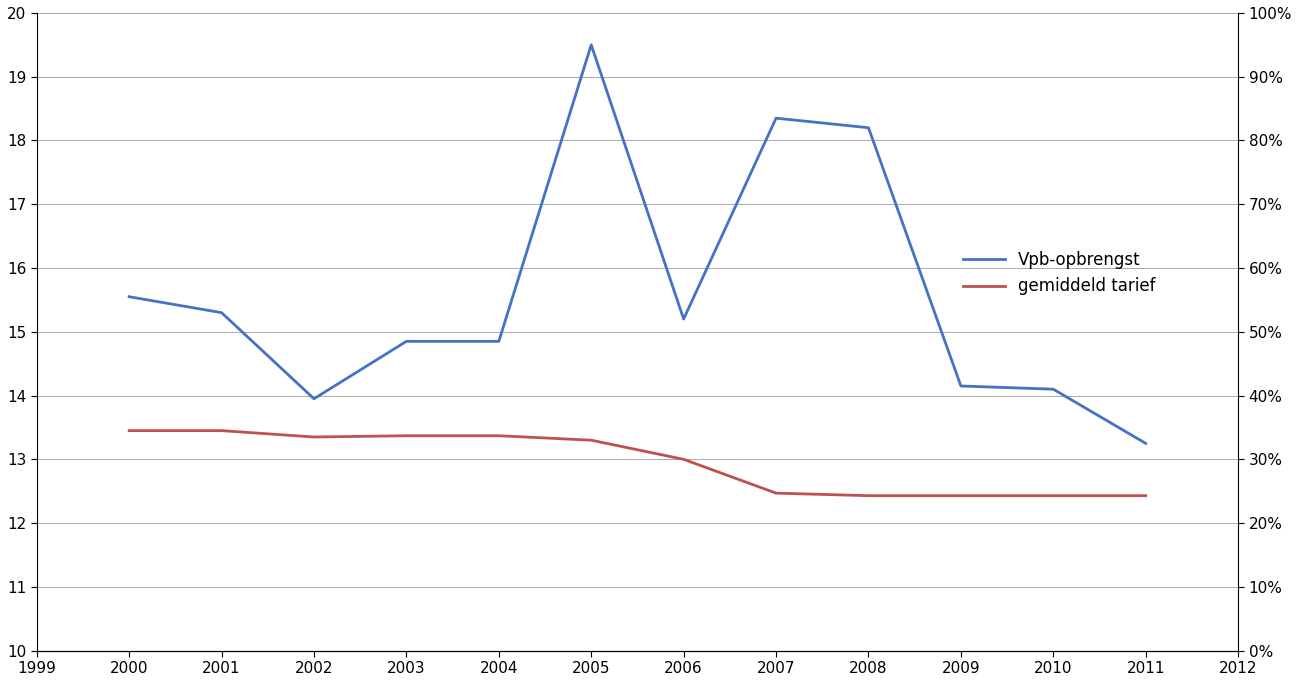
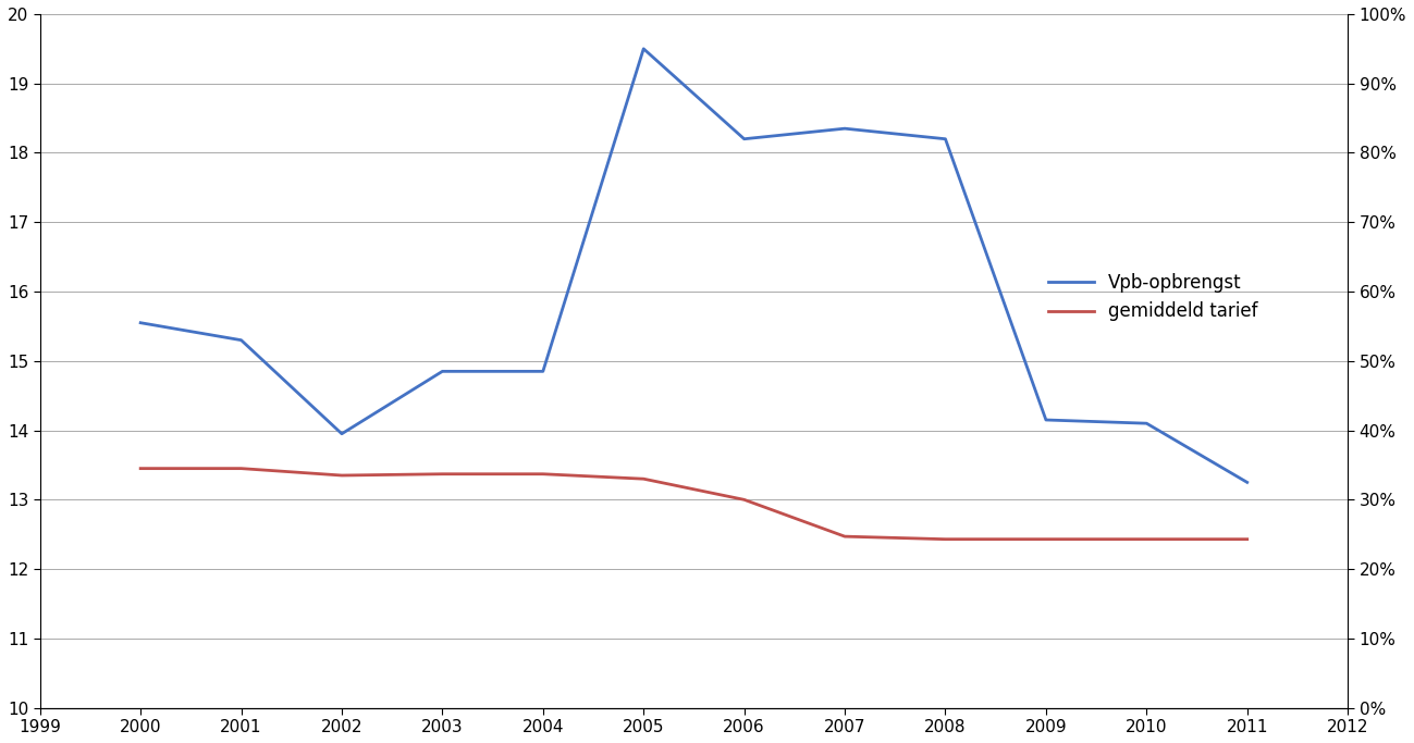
Vpb-opbrengst/2006: 15.20 -> 18.20
